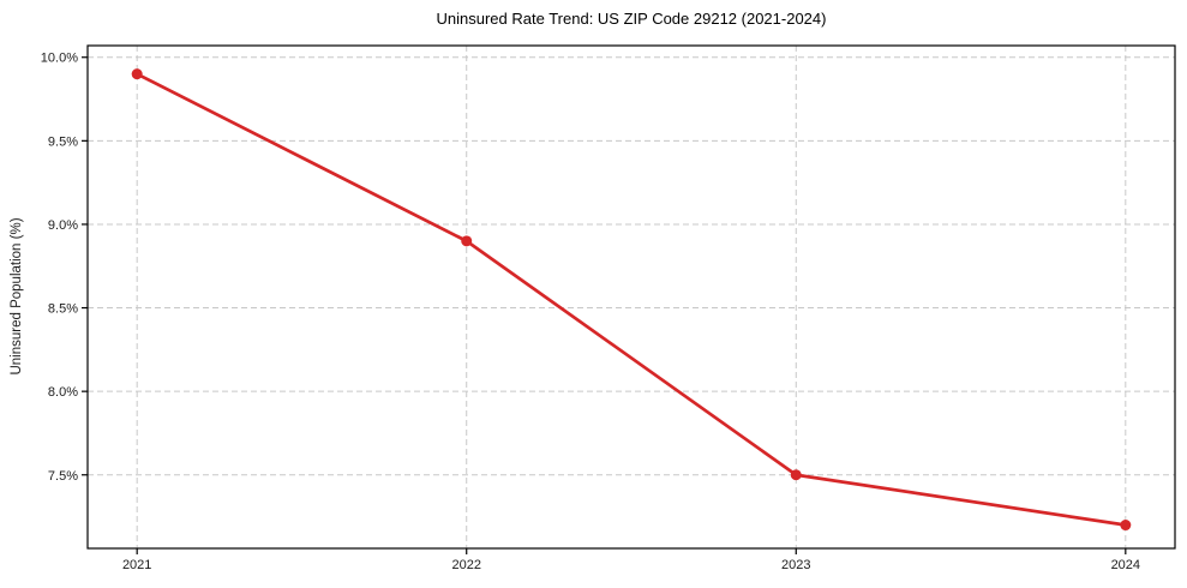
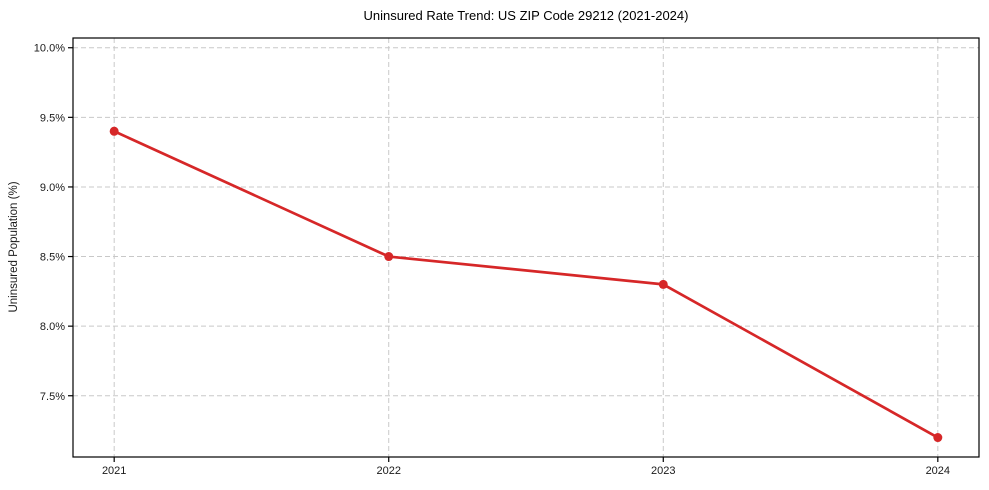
2021: 9.9% -> 9.4%
2022: 8.9% -> 8.5%
2023: 7.5% -> 8.3%
